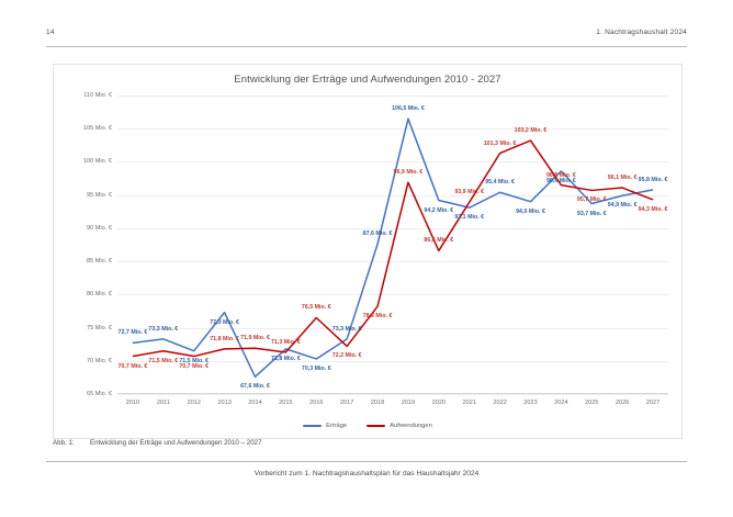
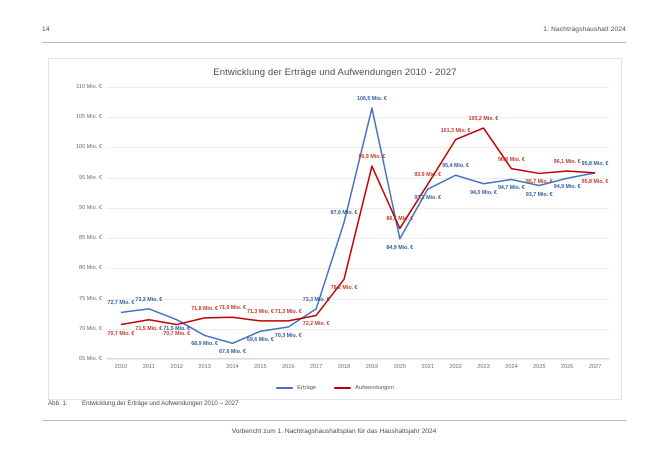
Erträge/2013: 77,3 -> 68,9
Erträge/2015: 71,8 -> 69,6
Aufwendungen/2016: 76,5 -> 71,3
Erträge/2020: 94,2 -> 84,9
Erträge/2024: 98,6 -> 94,7
Aufwendungen/2027: 94,3 -> 95,8
